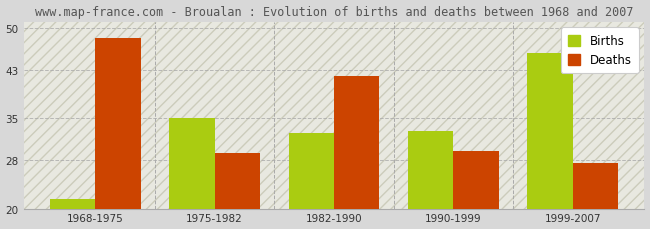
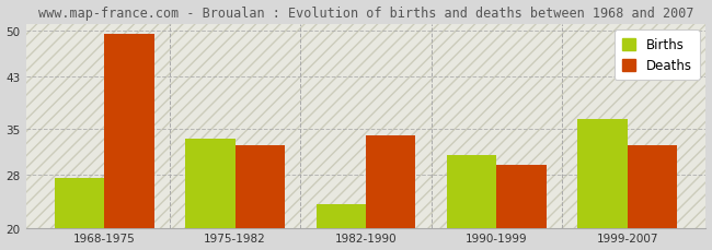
Births/1968-1975: 21.6 -> 27.5
Deaths/1968-1975: 48.2 -> 49.5
Births/1975-1982: 35.0 -> 33.5
Deaths/1975-1982: 29.2 -> 32.5
Births/1982-1990: 32.6 -> 23.5
Deaths/1982-1990: 42.0 -> 34.0
Births/1990-1999: 32.8 -> 31.0
Births/1999-2007: 45.8 -> 36.5
Deaths/1999-2007: 27.6 -> 32.5
